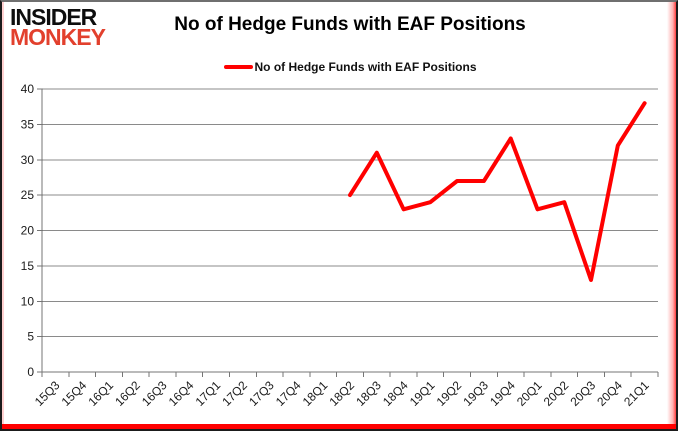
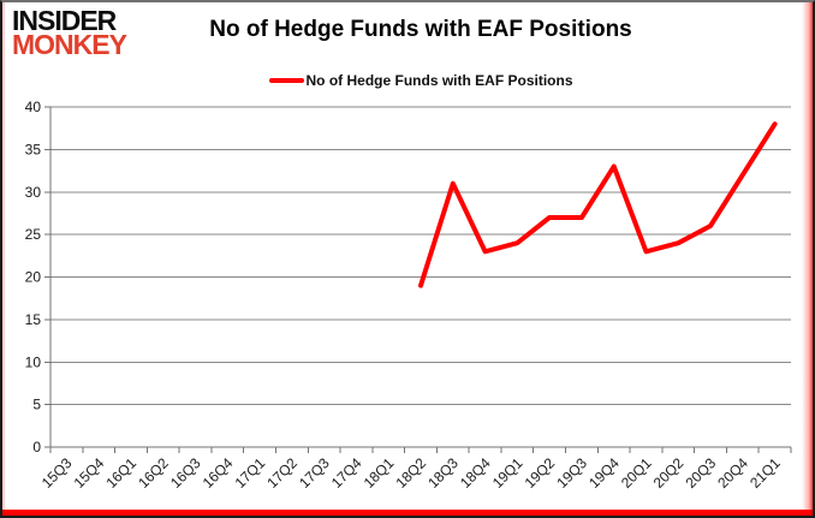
18Q2: 25 -> 19
20Q3: 13 -> 26
